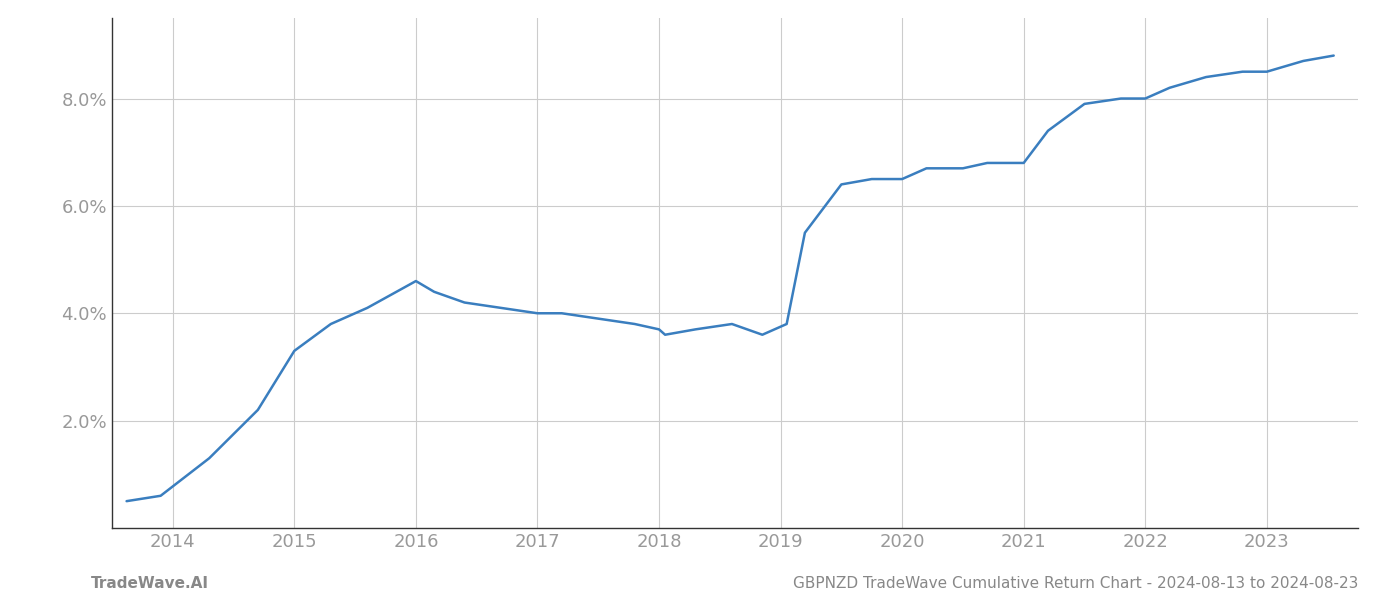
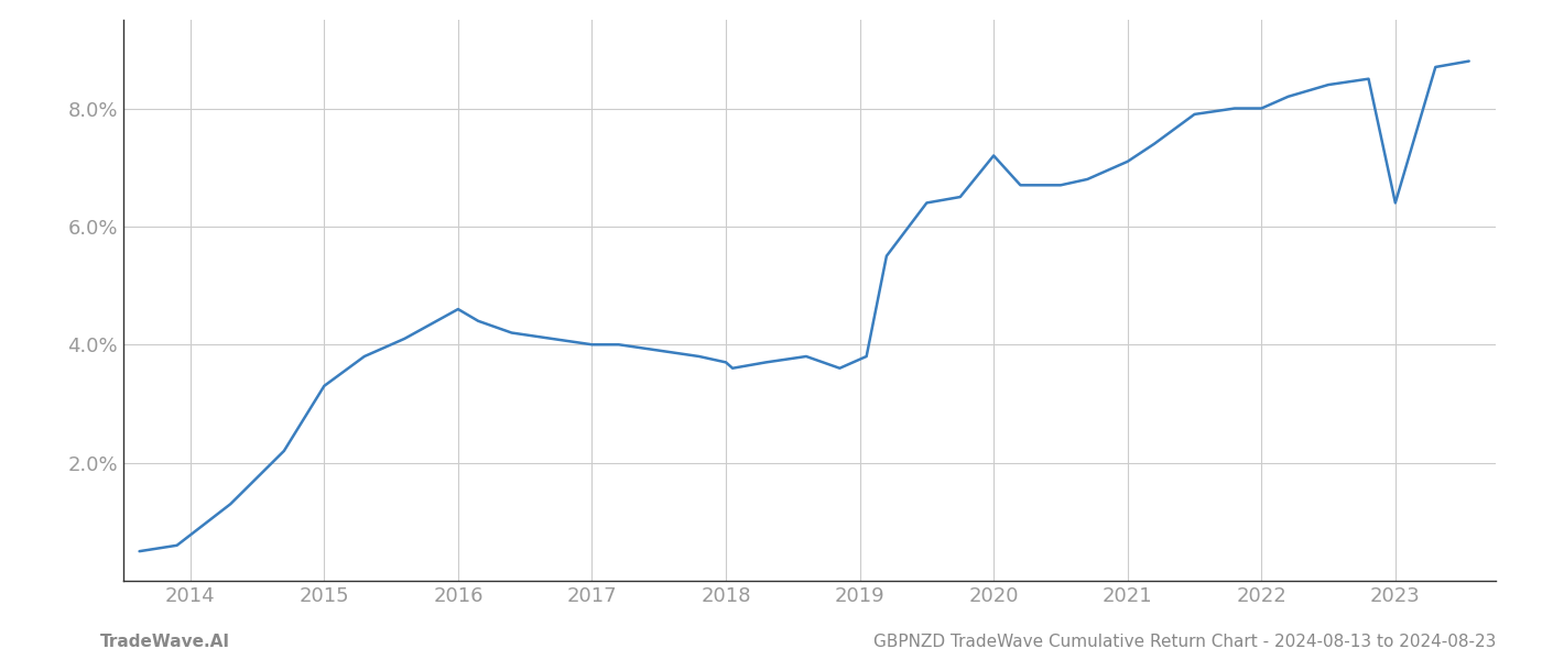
2020: 6.5% -> 7.2%
2021: 6.8% -> 7.1%
2023: 8.5% -> 6.4%
